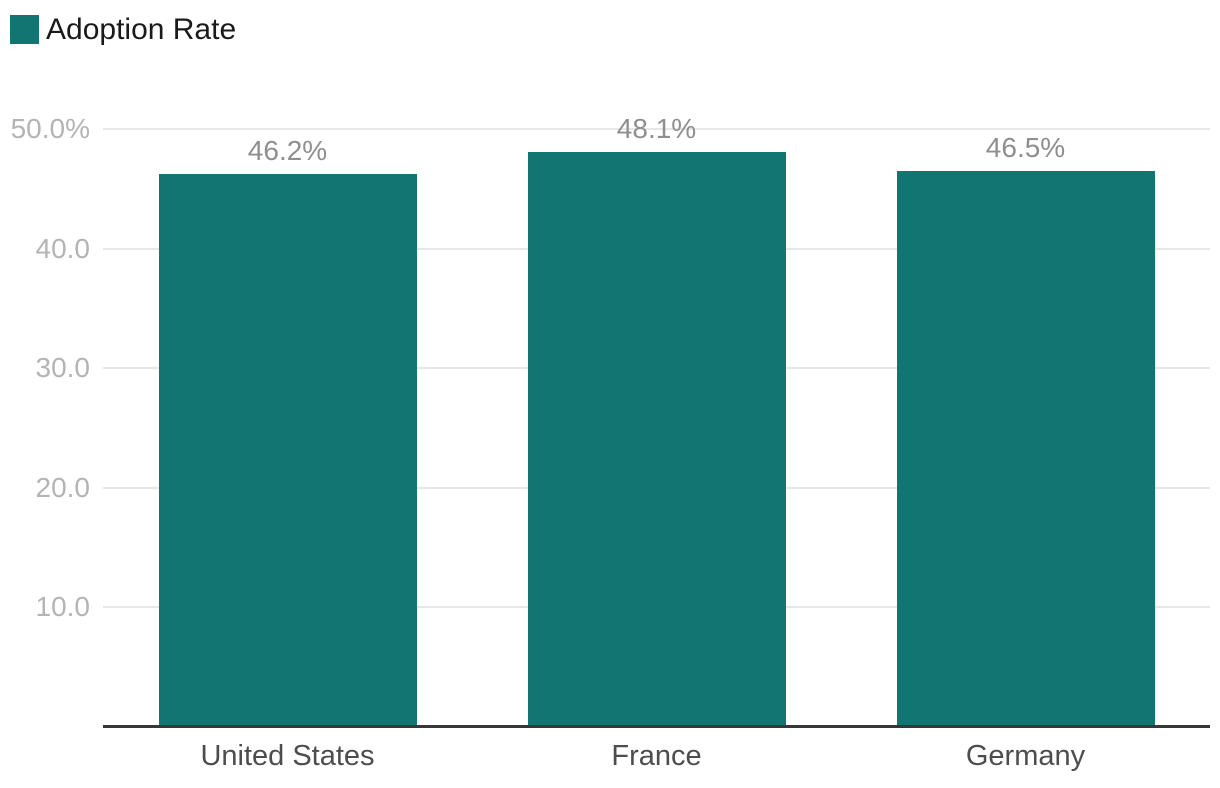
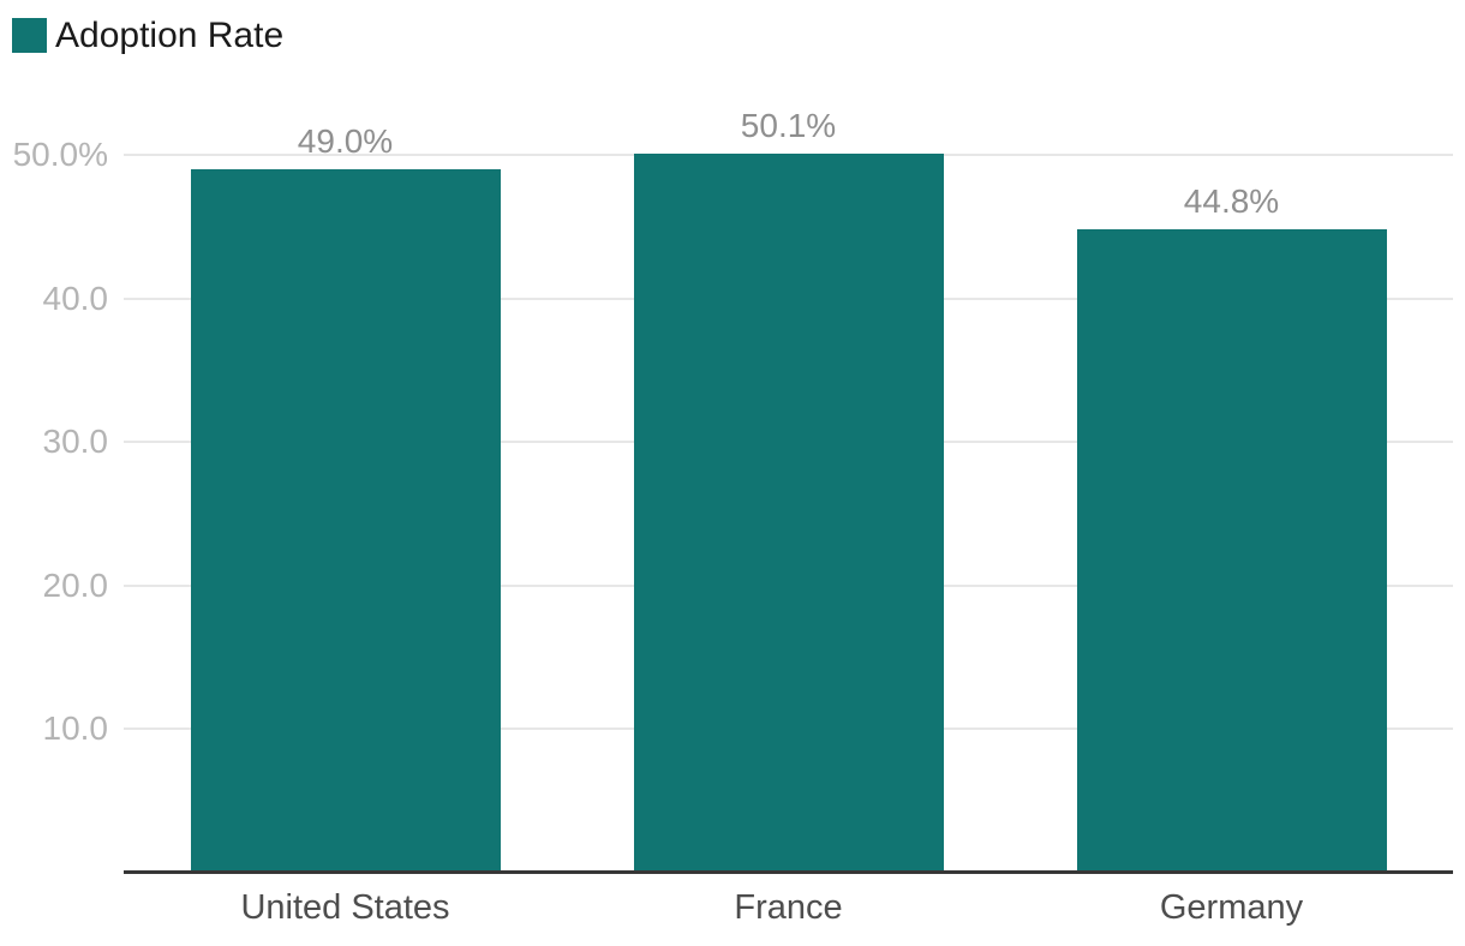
United States: 46.2% -> 49.0%
France: 48.1% -> 50.1%
Germany: 46.5% -> 44.8%
